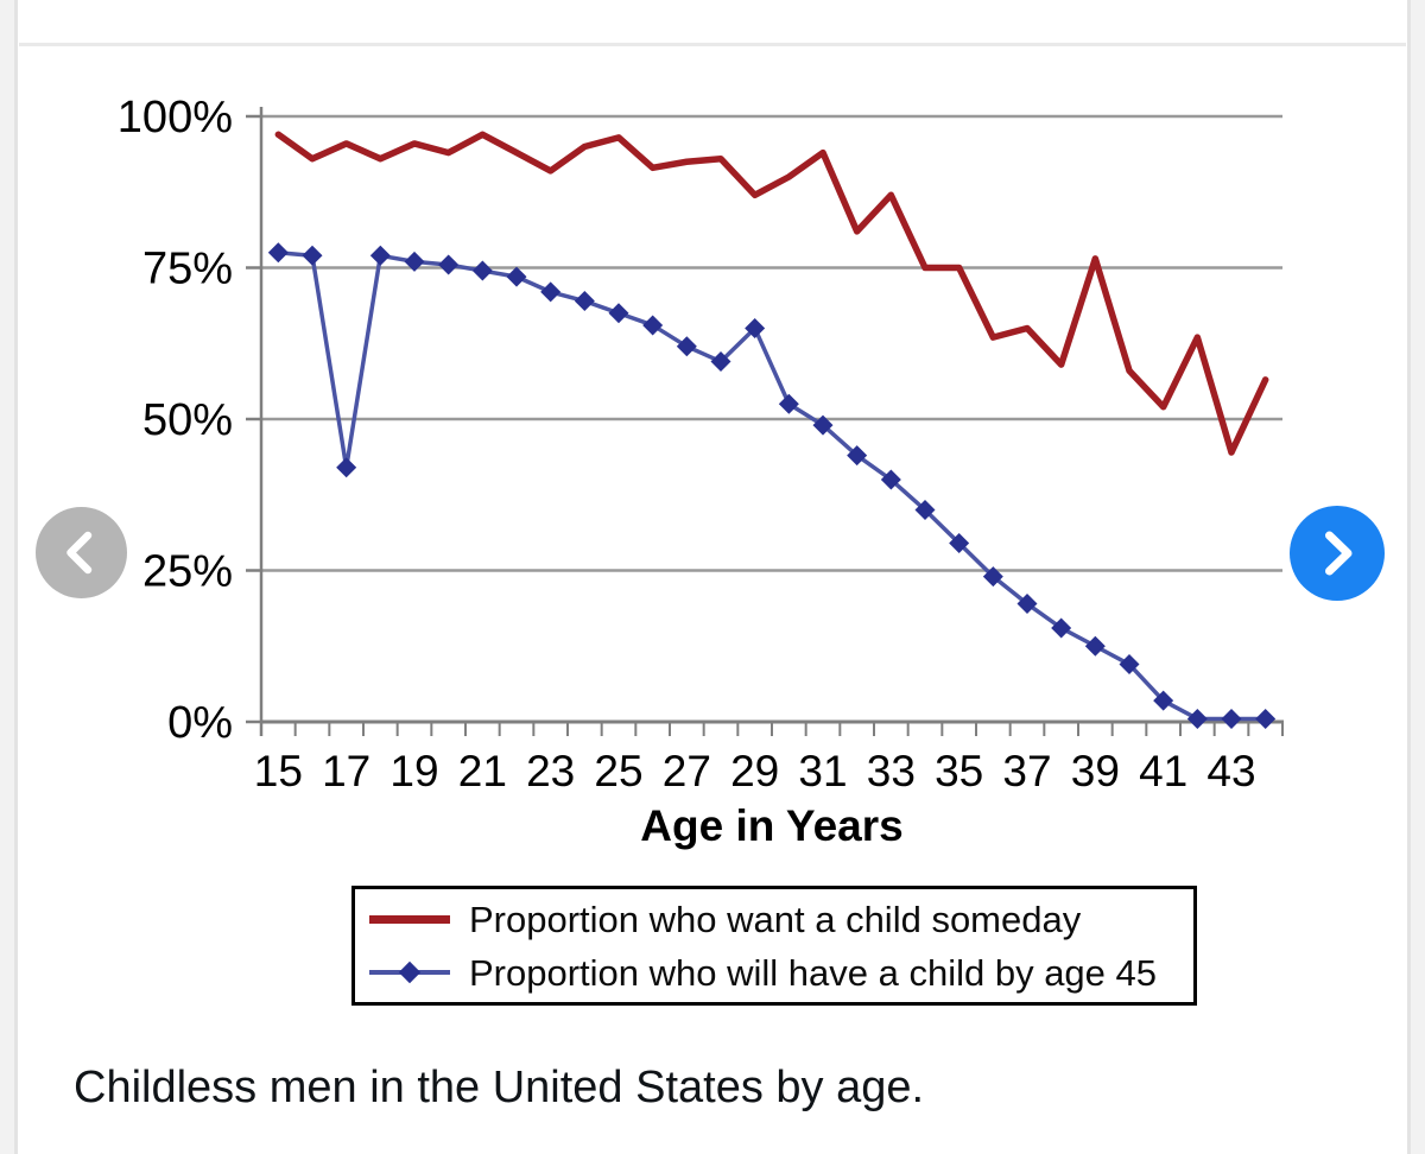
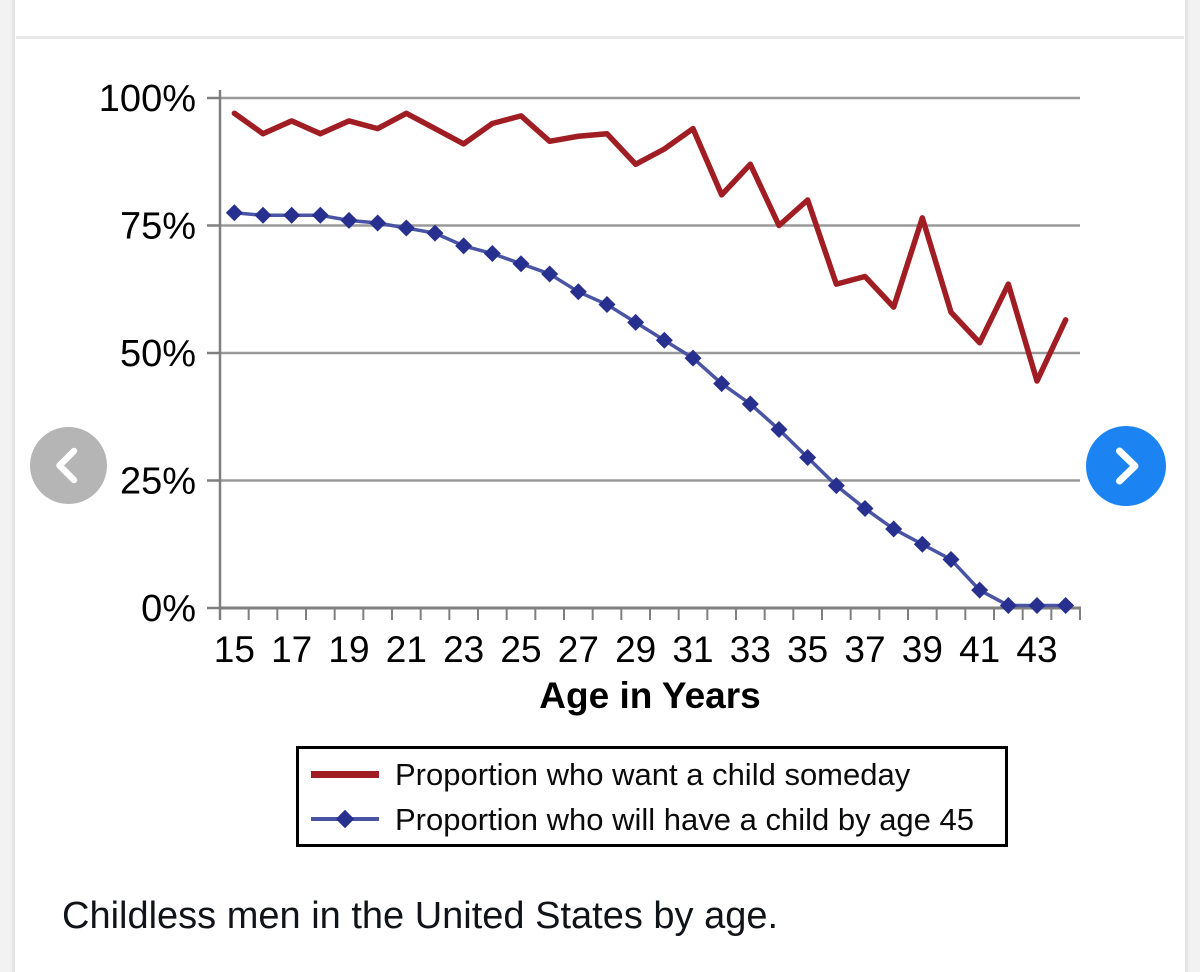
Proportion who will have a child by age 45/17: 42% -> 77%
Proportion who will have a child by age 45/29: 65% -> 56%
Proportion who want a child someday/35: 75% -> 80%
